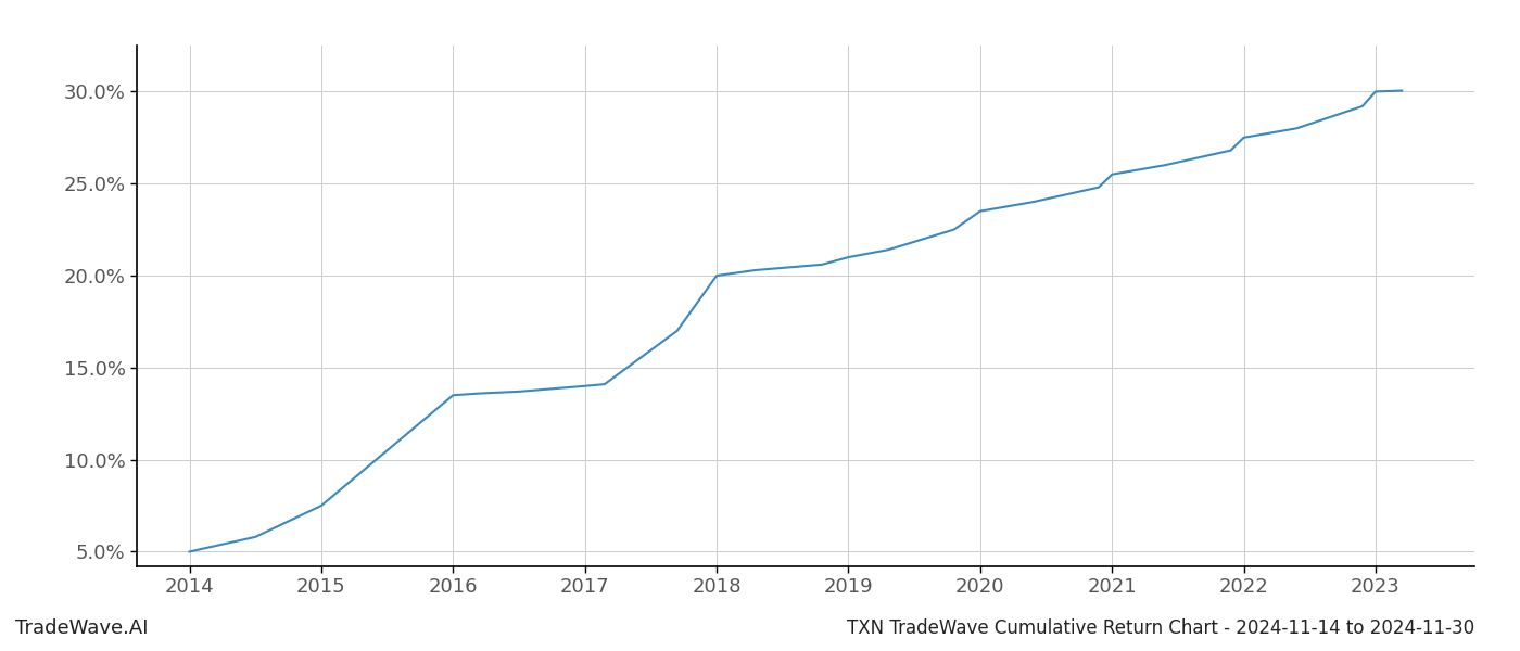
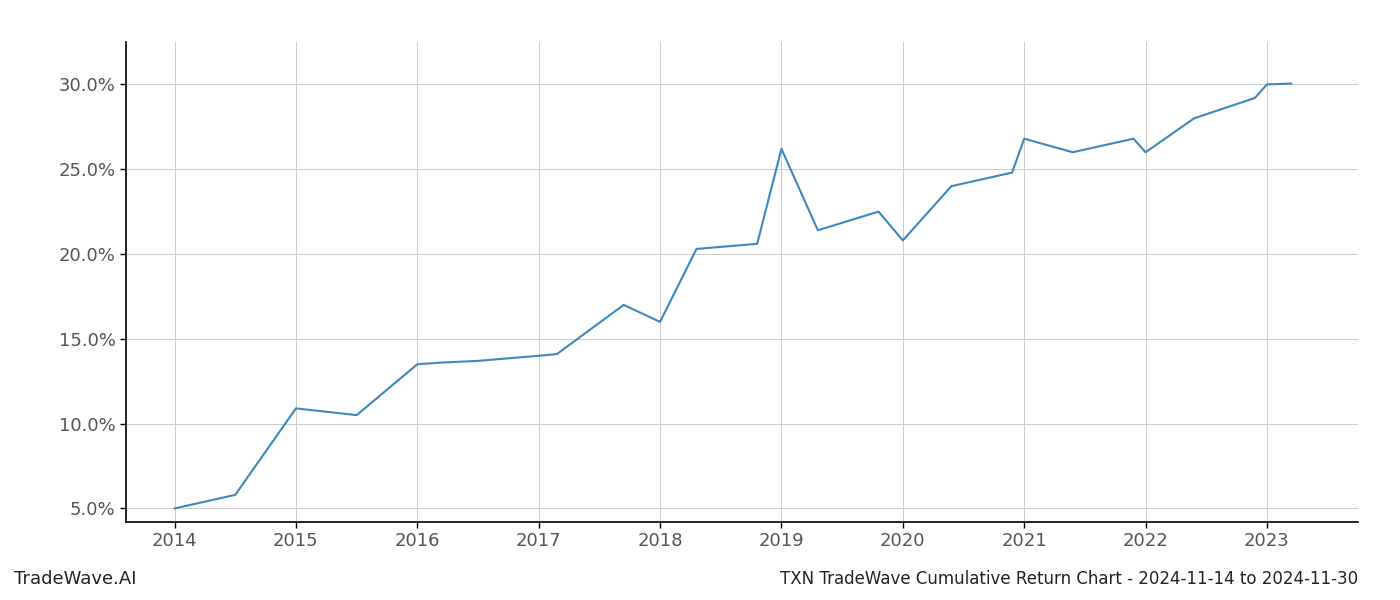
2015: 7.5% -> 10.9%
2018: 20.0% -> 16.0%
2019: 21.0% -> 26.2%
2020: 23.5% -> 20.8%
2021: 25.5% -> 26.8%
2022: 27.5% -> 26.0%
